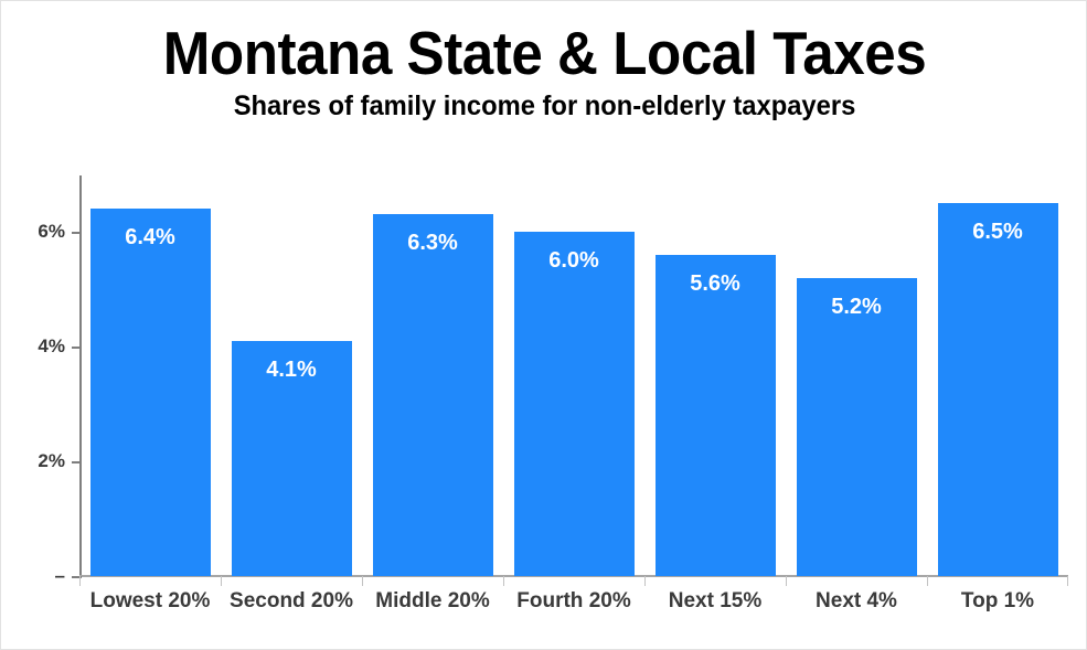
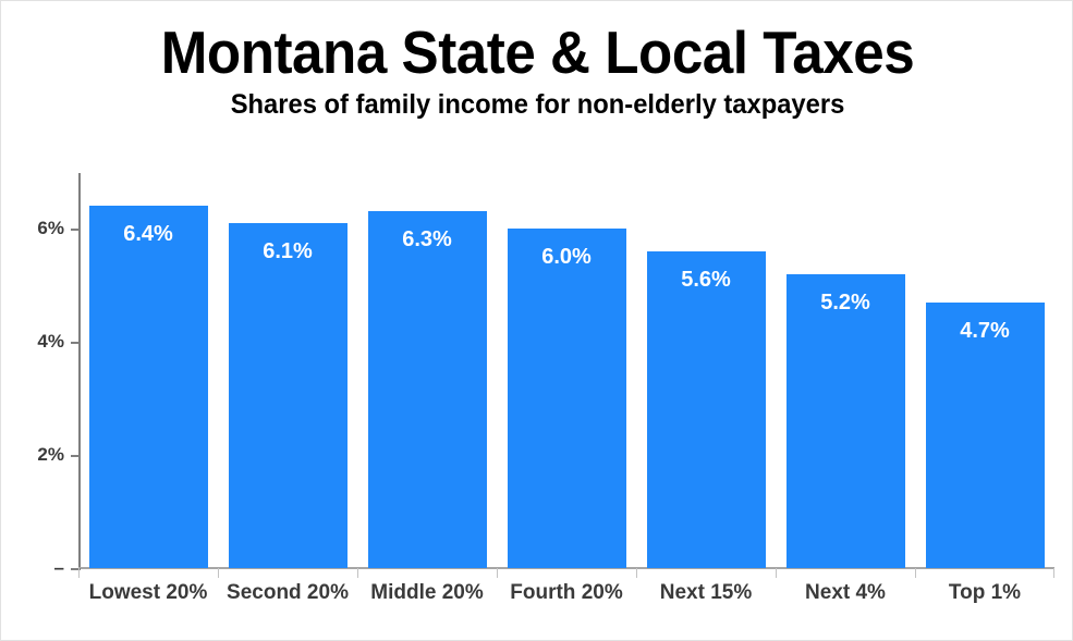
Second 20%: 4.1% -> 6.1%
Top 1%: 6.5% -> 4.7%
